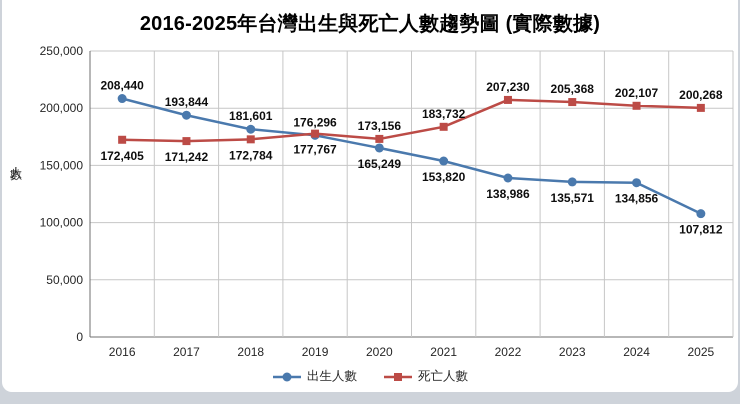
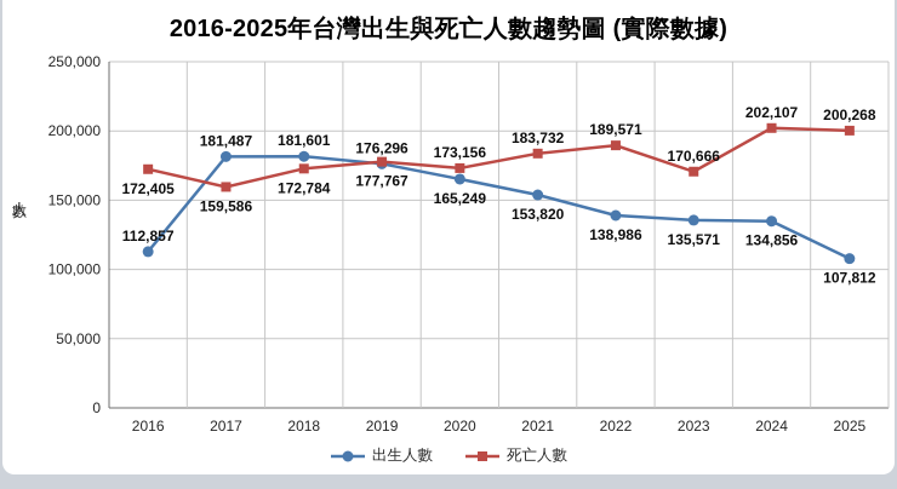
出生人數/2016: 208,440 -> 112,857
出生人數/2017: 193,844 -> 181,487
死亡人數/2017: 171,242 -> 159,586
死亡人數/2022: 207,230 -> 189,571
死亡人數/2023: 205,368 -> 170,666
